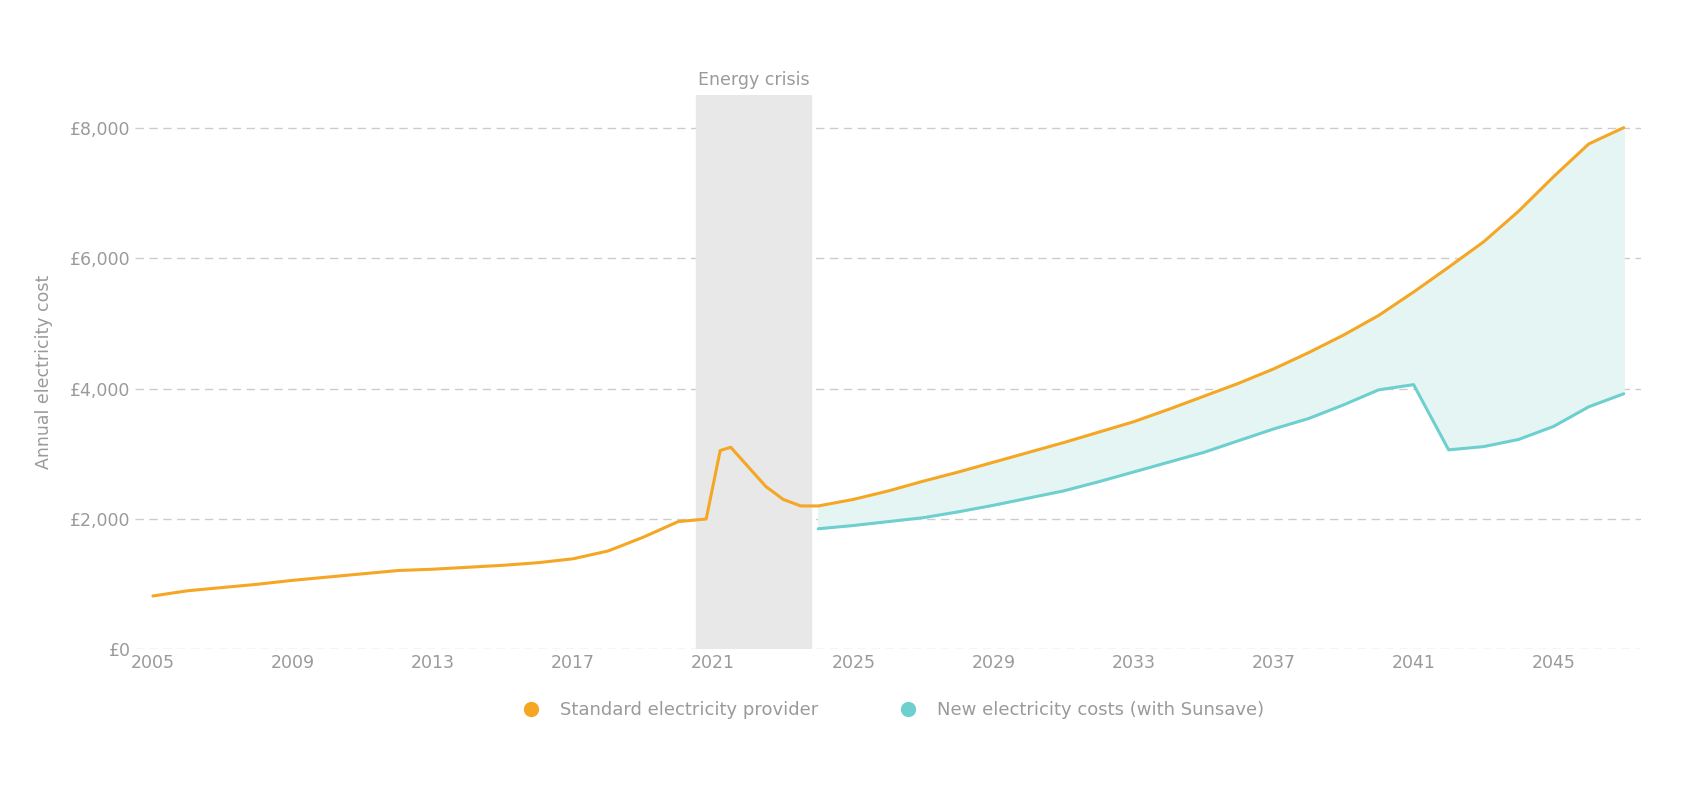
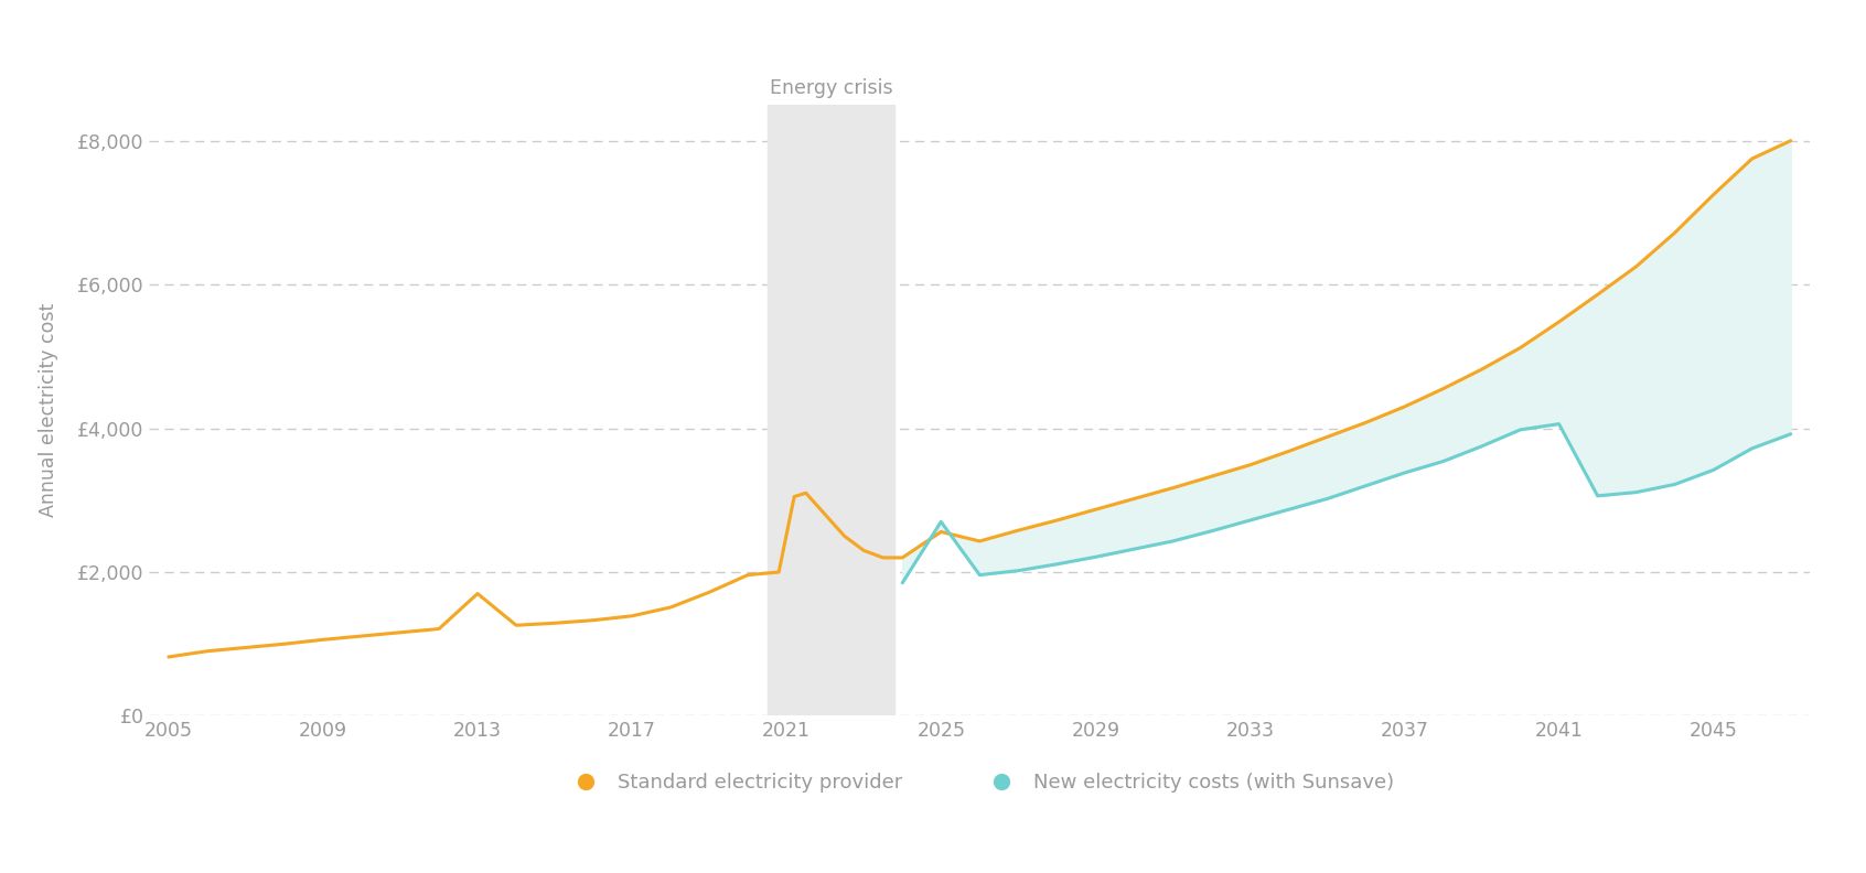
Standard electricity provider/2013: £1,230 -> £1,700
Standard electricity provider/2025: £2,300 -> £2,560
New electricity costs (with Sunsave)/2025: £1,900 -> £2,700
